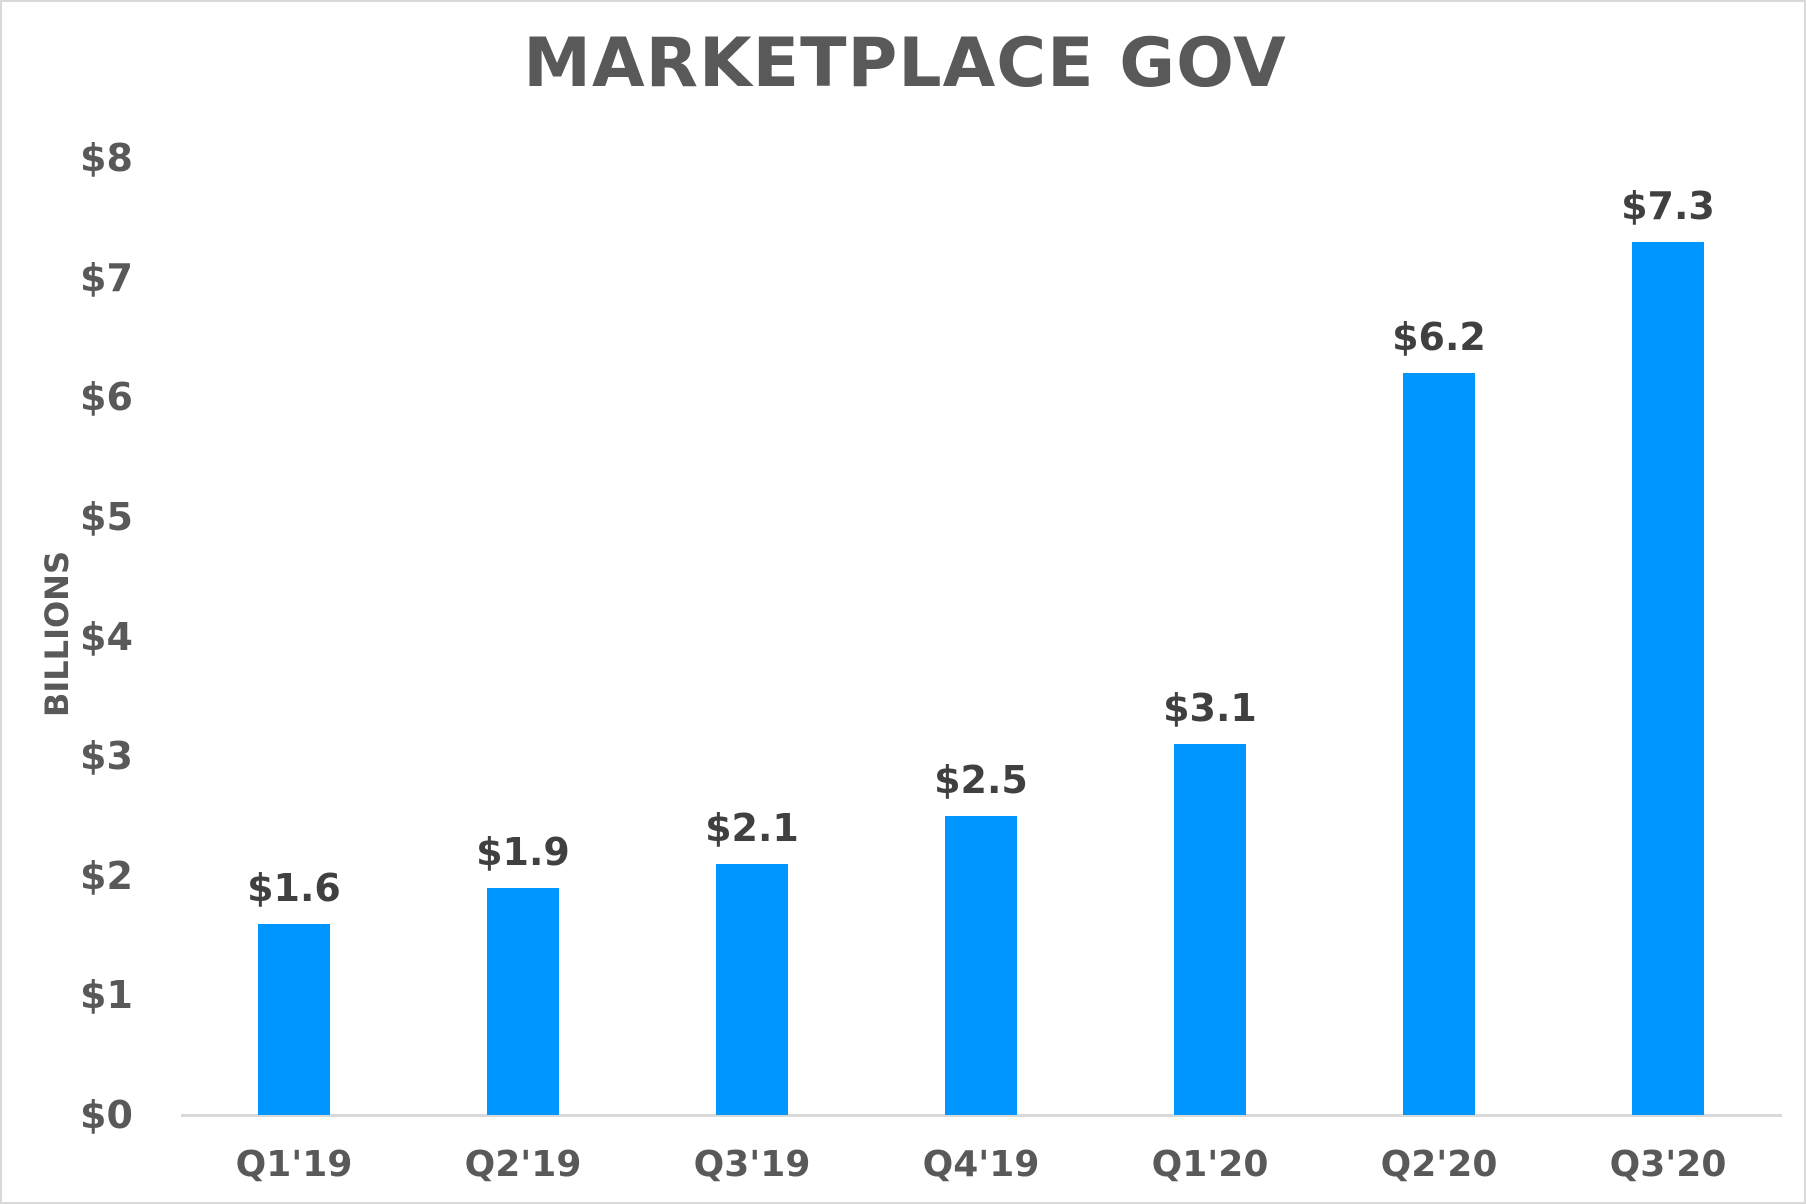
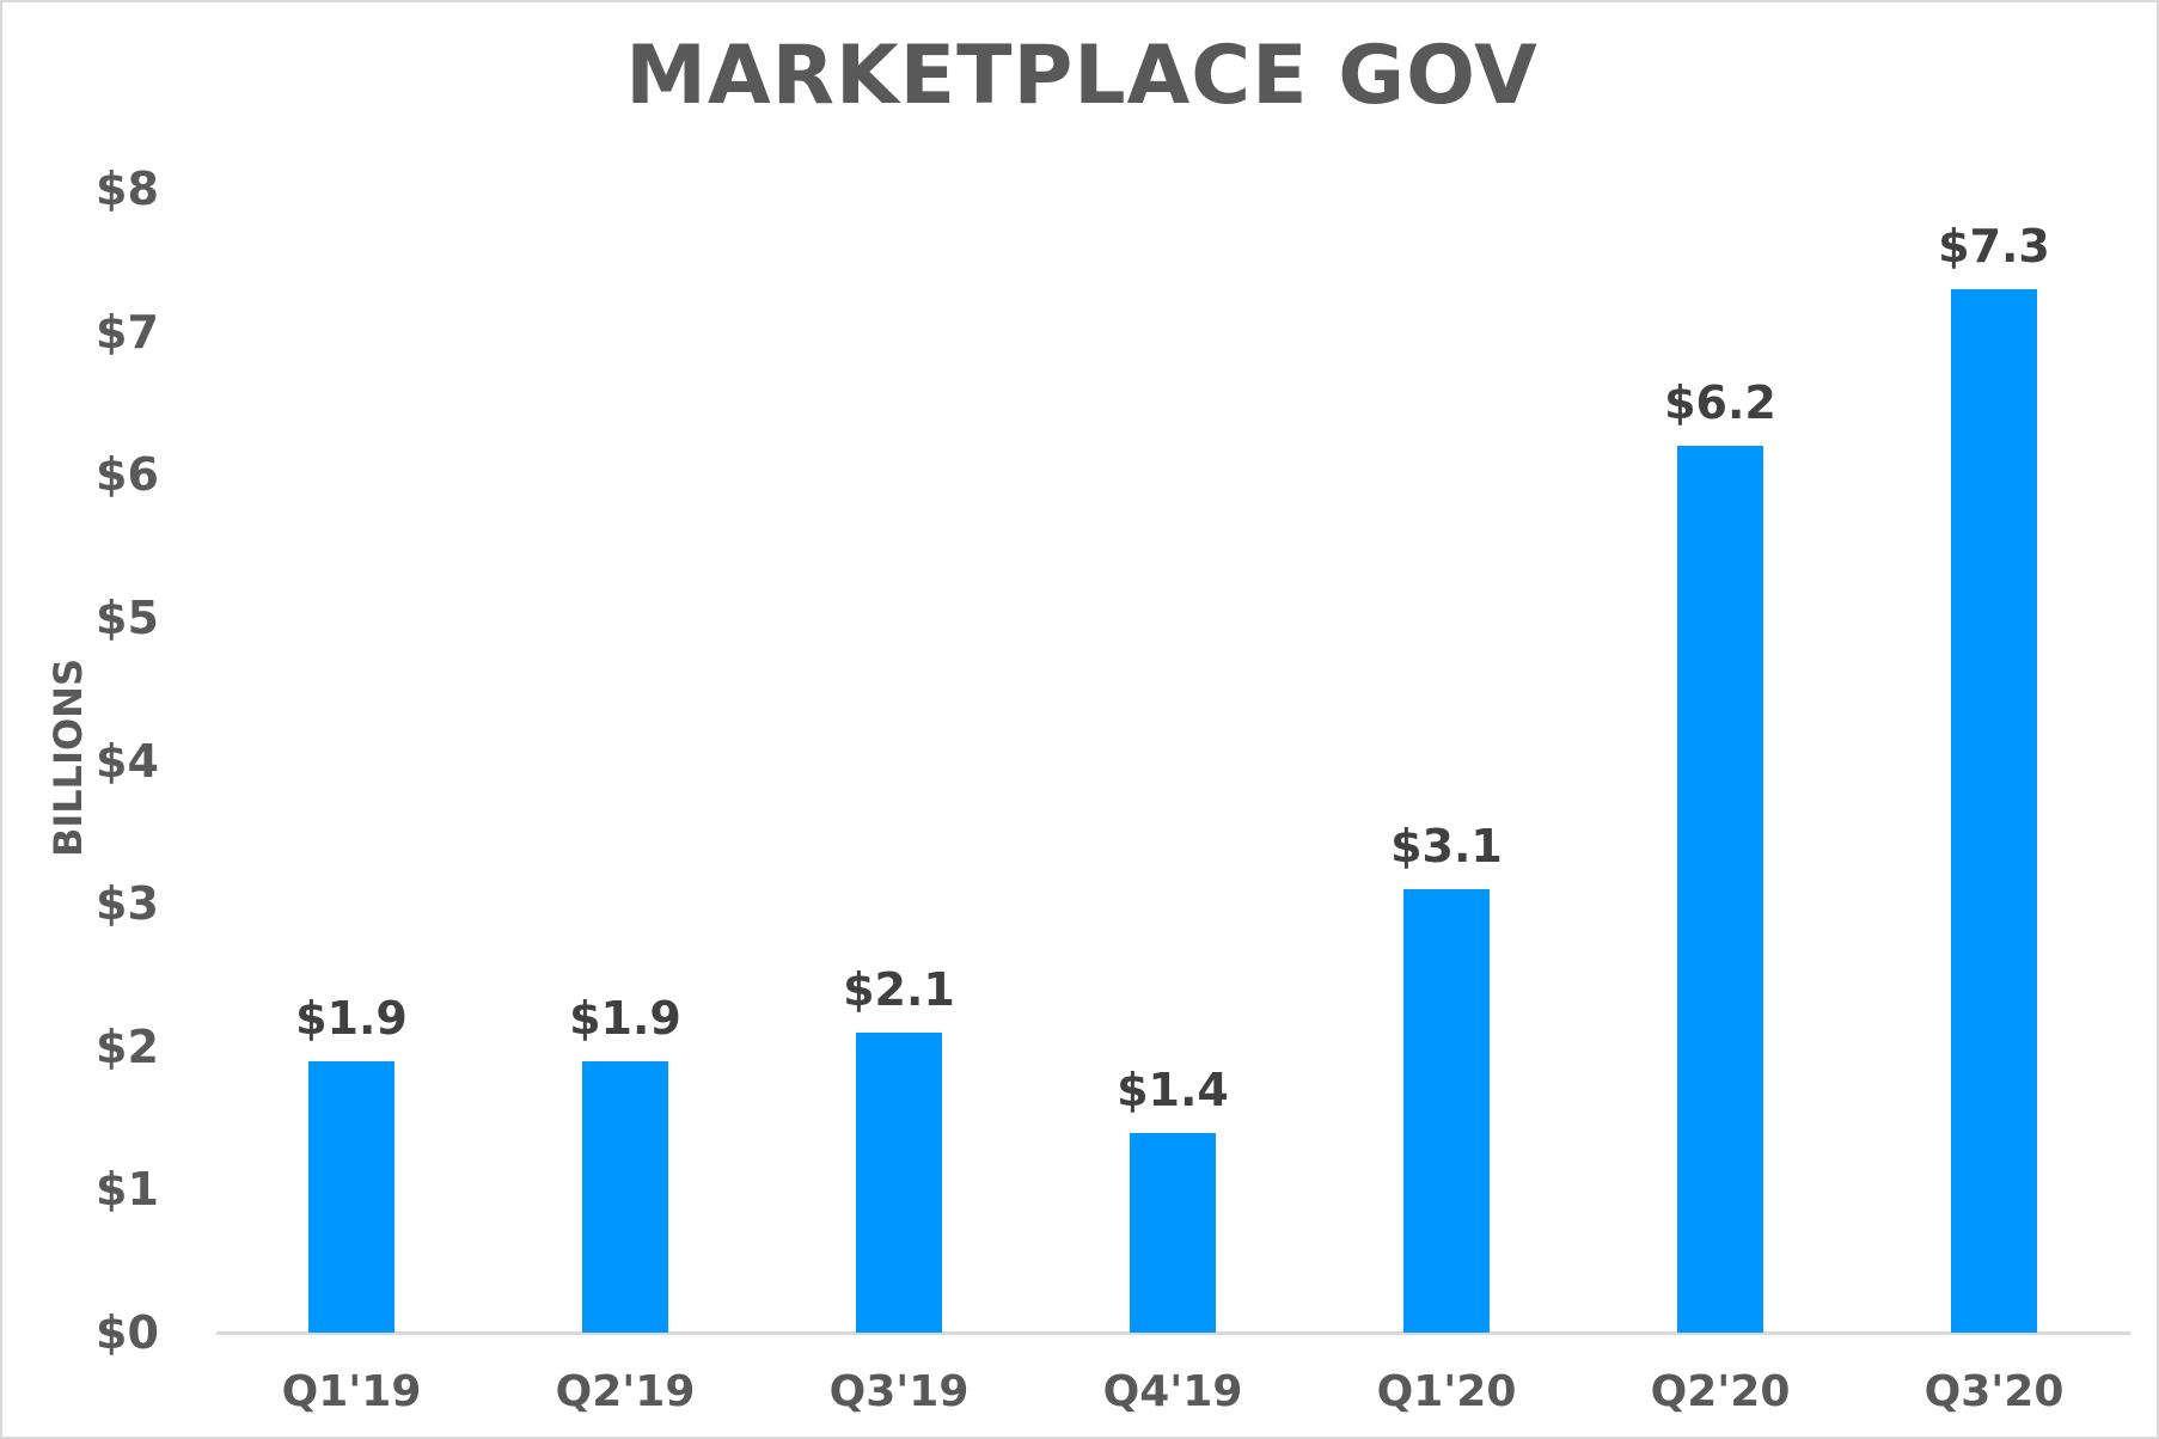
Q1'19: $1.6 -> $1.9
Q4'19: $2.5 -> $1.4
